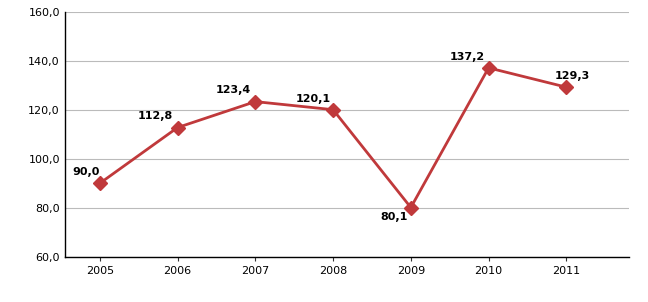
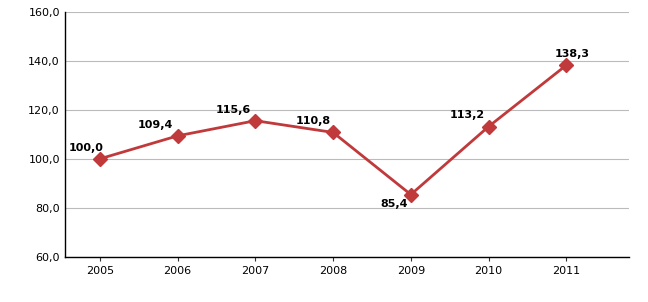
2005: 90,0 -> 100,0
2006: 112,8 -> 109,4
2007: 123,4 -> 115,6
2008: 120,1 -> 110,8
2009: 80,1 -> 85,4
2010: 137,2 -> 113,2
2011: 129,3 -> 138,3
